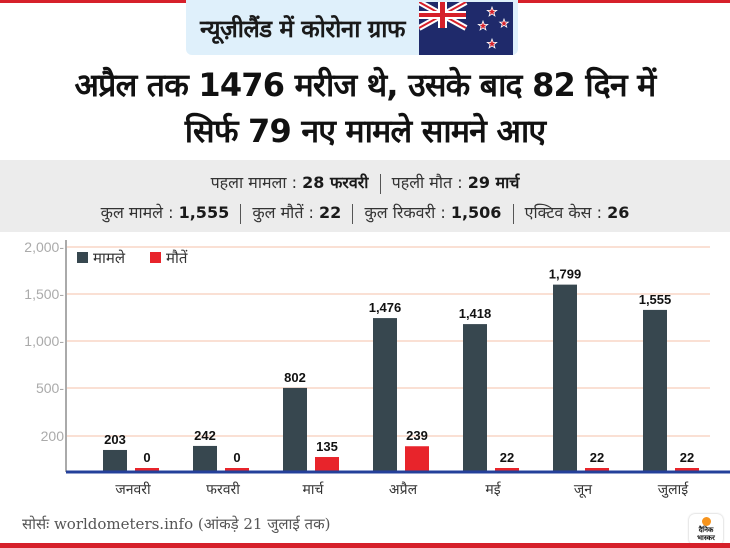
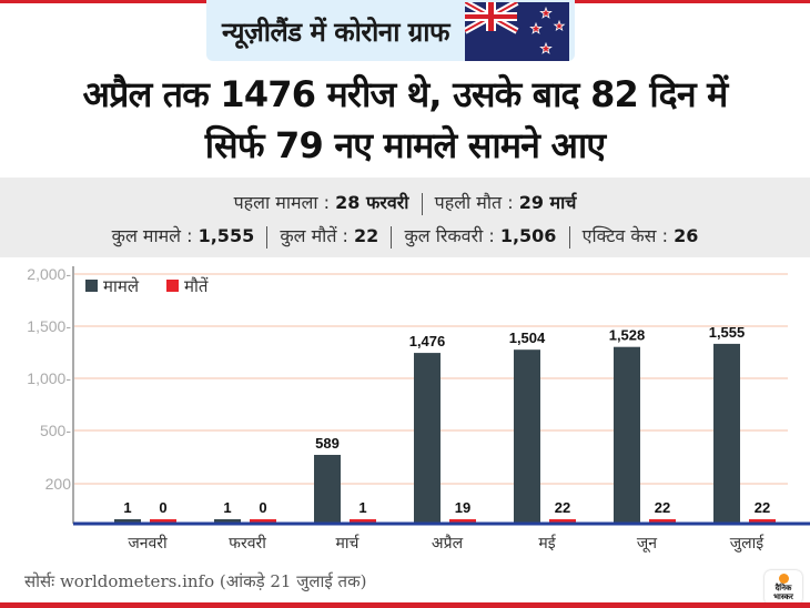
मामले/जनवरी: 203 -> 1
मामले/फरवरी: 242 -> 1
मामले/मार्च: 802 -> 589
मौतें/मार्च: 135 -> 1
मौतें/अप्रैल: 239 -> 19
मामले/मई: 1,418 -> 1,504
मामले/जून: 1,799 -> 1,528
